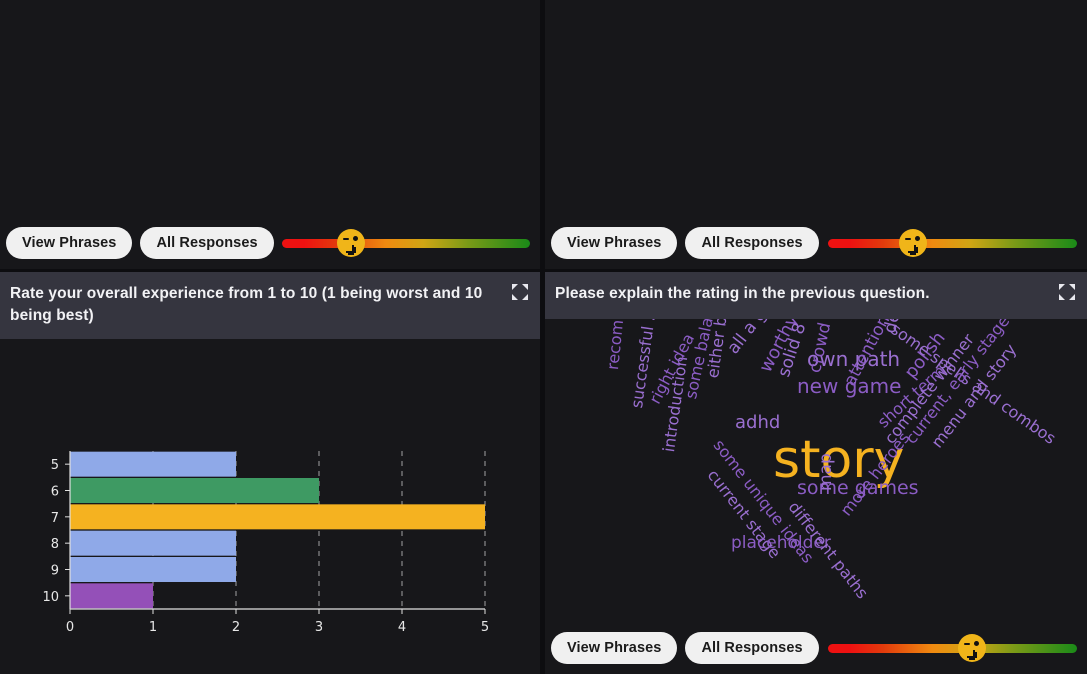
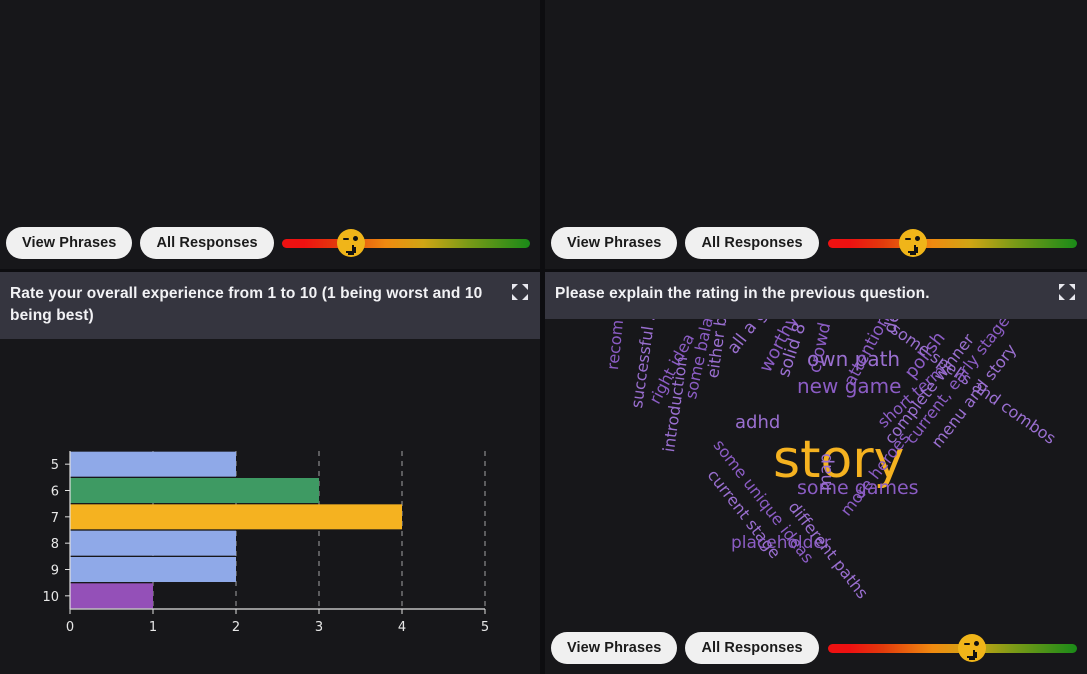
7: 5 -> 4
